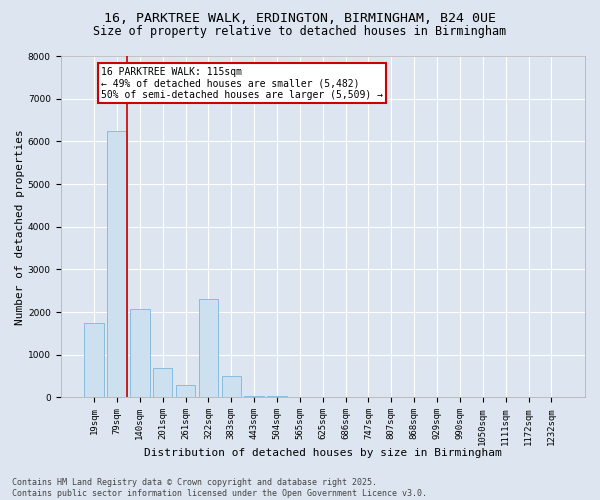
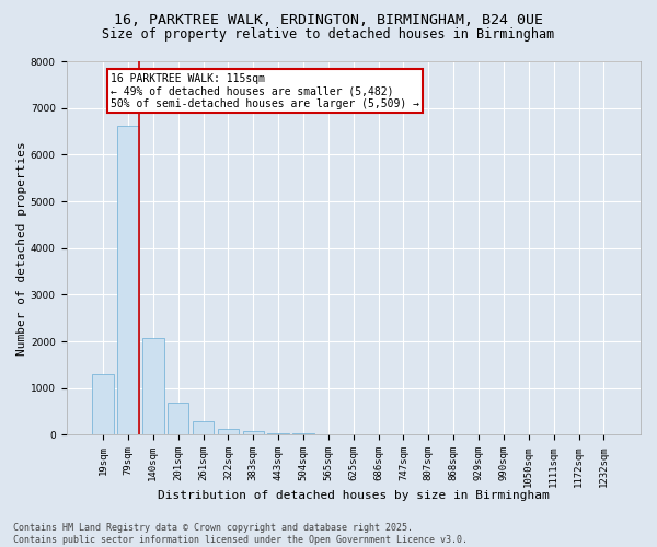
19sqm: 1750 -> 1300
79sqm: 6250 -> 6620
322sqm: 2300 -> 130
383sqm: 500 -> 70
